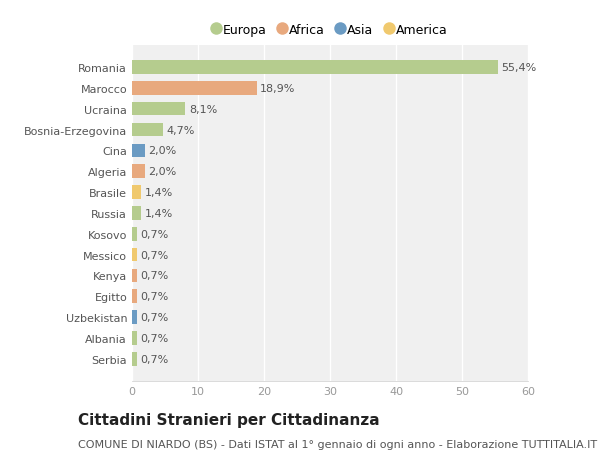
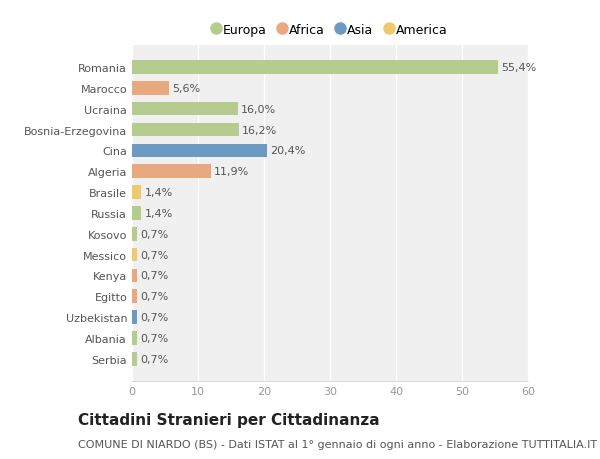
Marocco: 18,9% -> 5,6%
Ucraina: 8,1% -> 16,0%
Bosnia-Erzegovina: 4,7% -> 16,2%
Cina: 2,0% -> 20,4%
Algeria: 2,0% -> 11,9%
